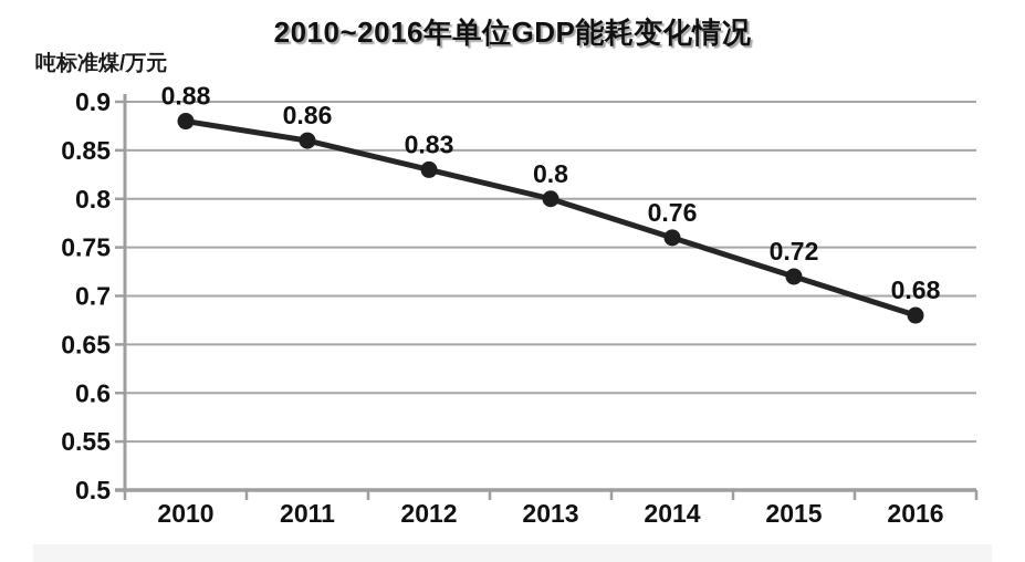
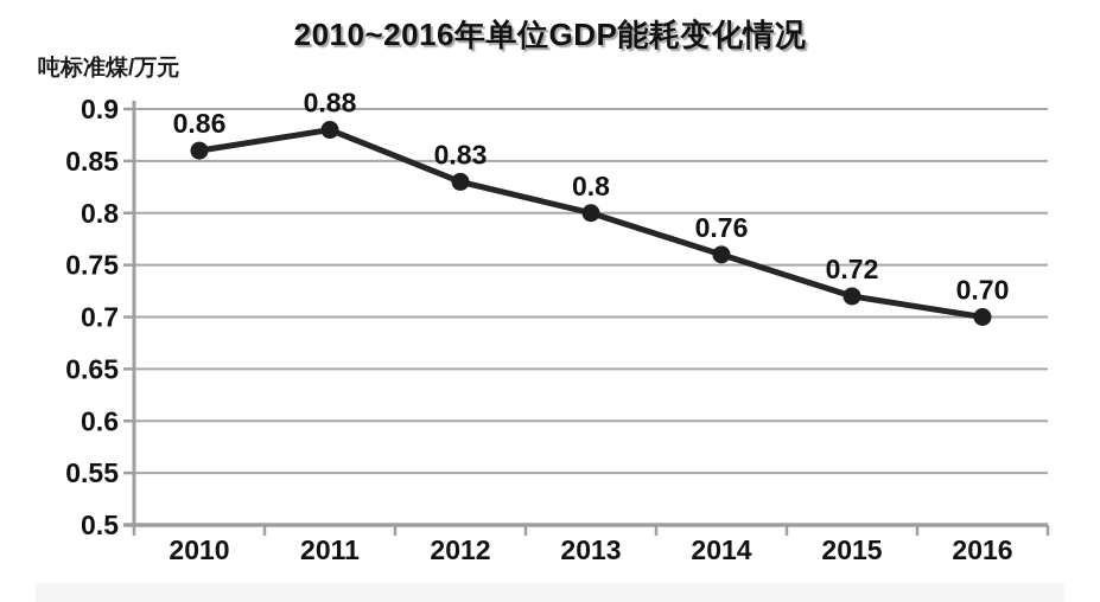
2010: 0.88 -> 0.86
2011: 0.86 -> 0.88
2016: 0.68 -> 0.70
